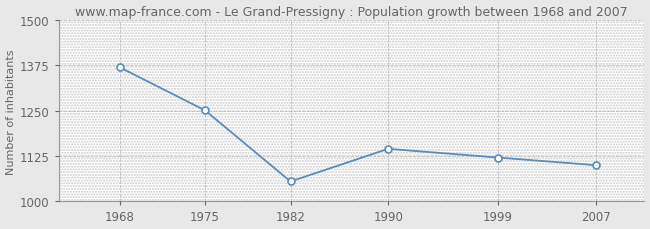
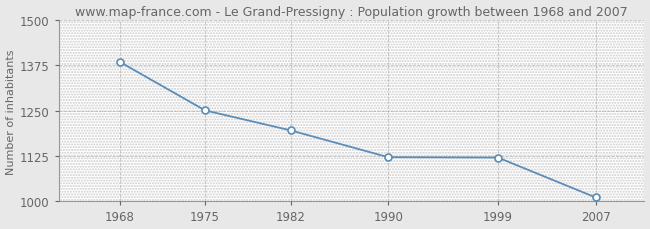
1968: 1370 -> 1385
1982: 1055 -> 1196
1990: 1145 -> 1122
2007: 1100 -> 1011
